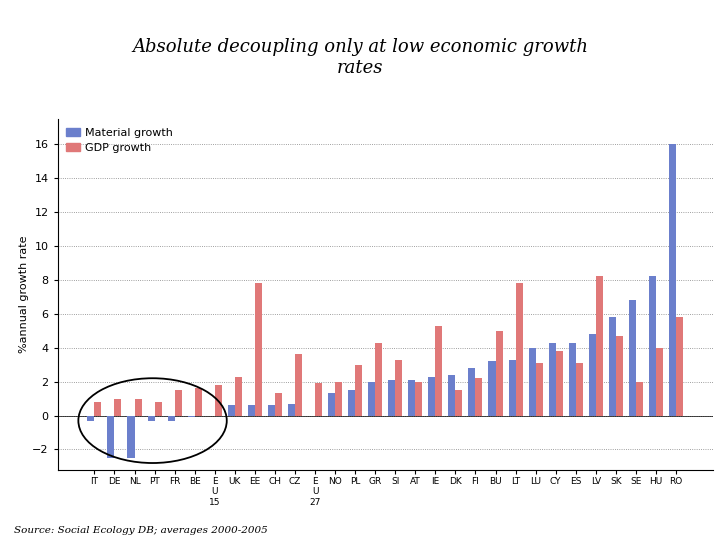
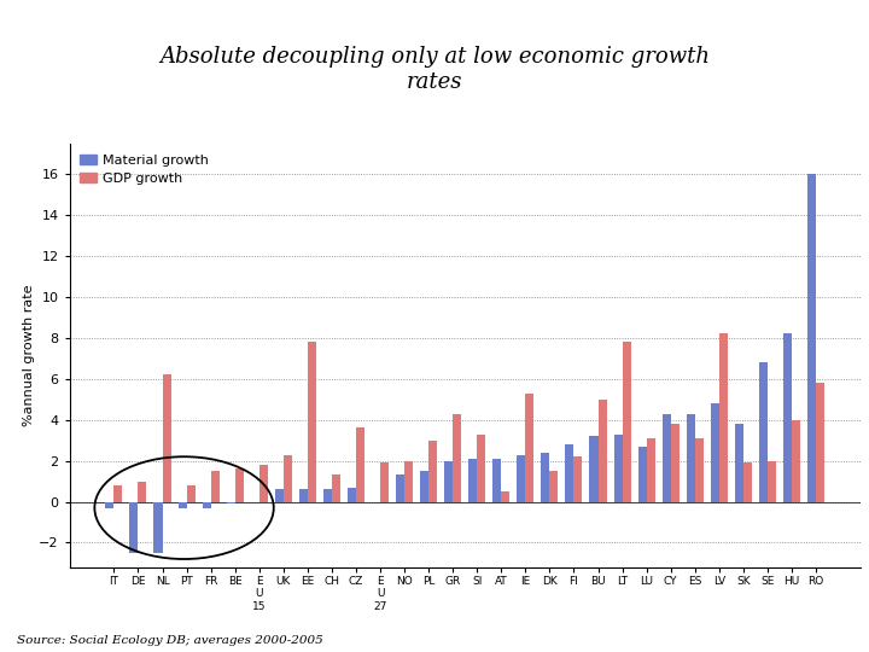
GDP growth/NL: 1.0 -> 6.2
GDP growth/AT: 2.0 -> 0.5
Material growth/LU: 4.0 -> 2.7
Material growth/SK: 5.8 -> 3.8
GDP growth/SK: 4.7 -> 1.9
